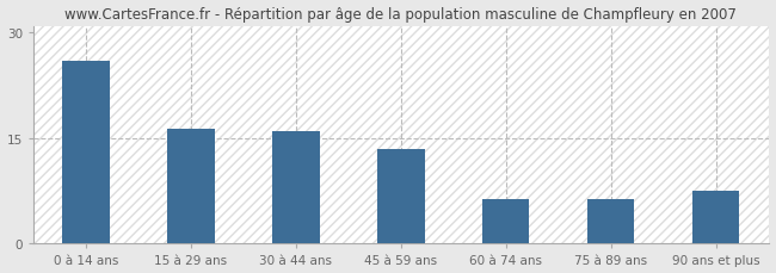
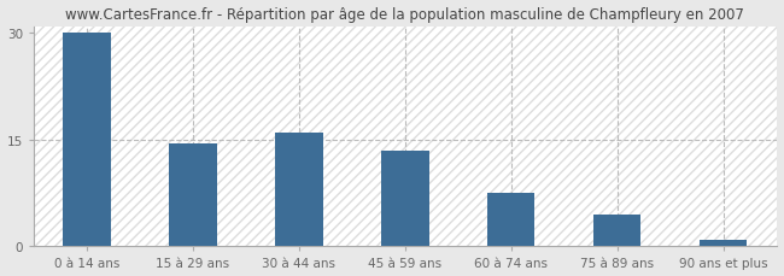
0 à 14 ans: 26.0 -> 30.0
15 à 29 ans: 16.4 -> 14.5
60 à 74 ans: 6.4 -> 7.5
75 à 89 ans: 6.4 -> 4.5
90 ans et plus: 7.6 -> 1.0
